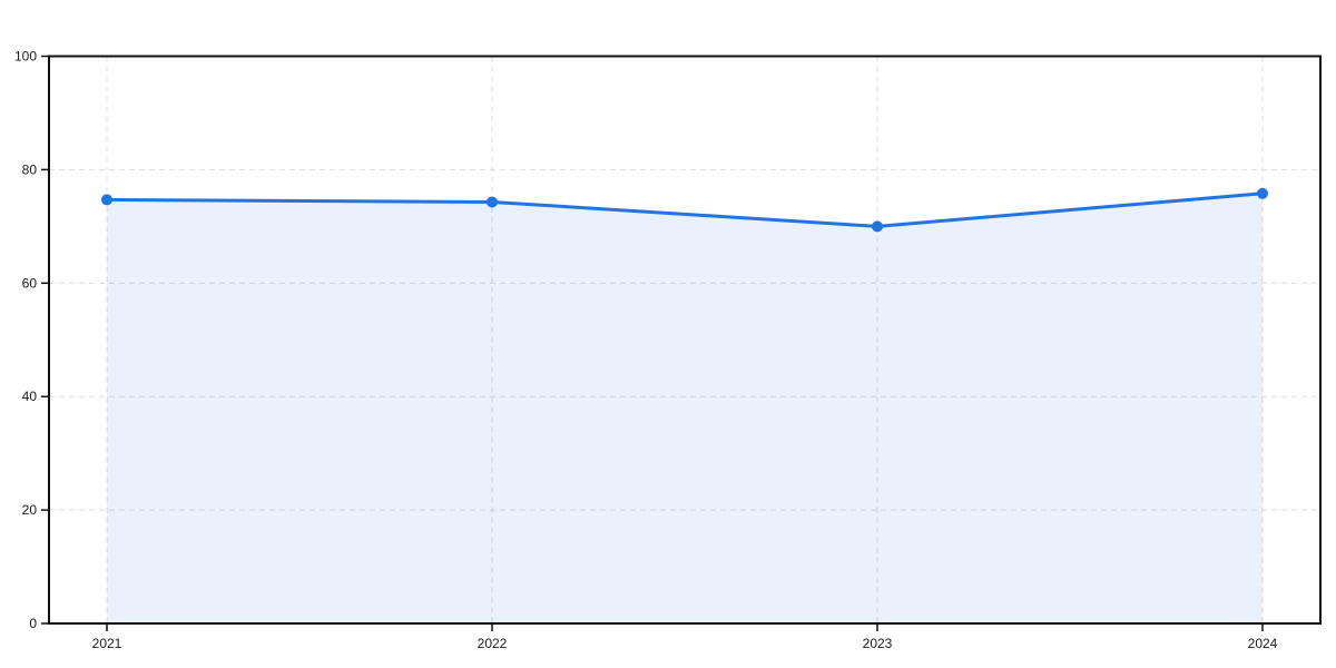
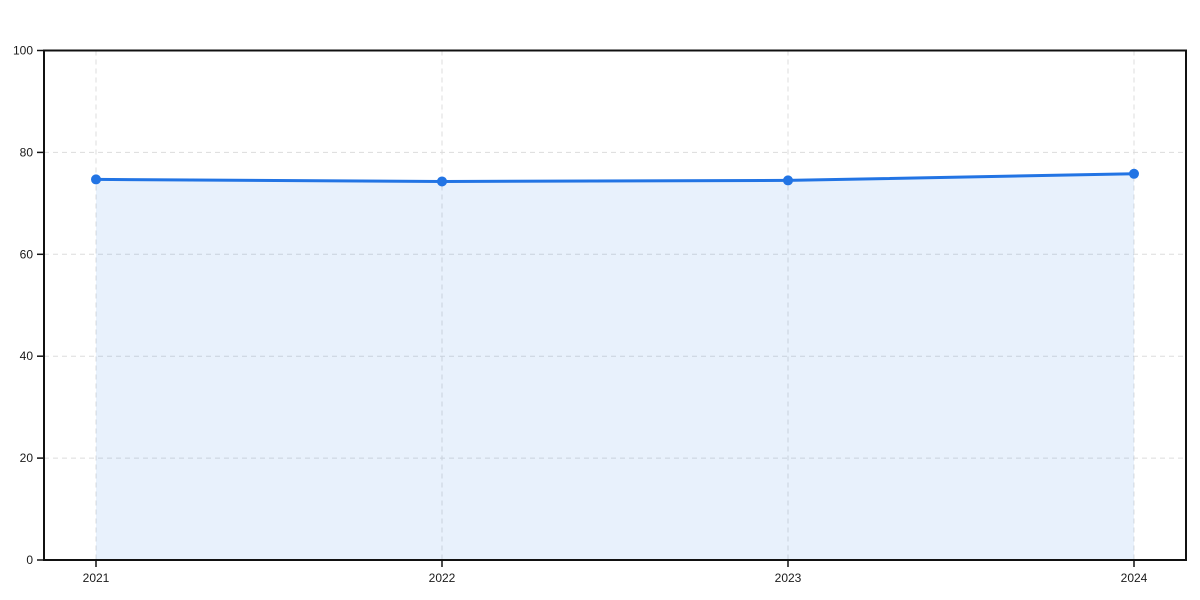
2023: 70 -> 74
